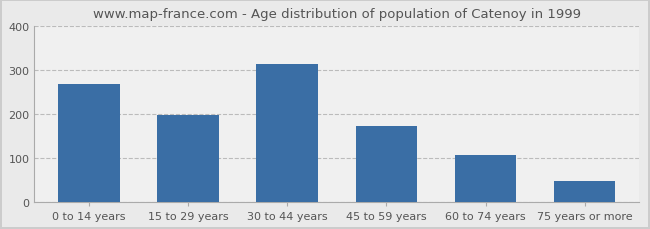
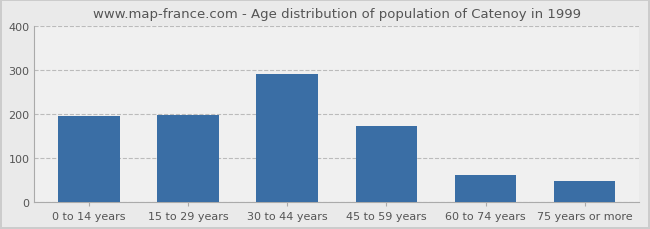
0 to 14 years: 268 -> 195
30 to 44 years: 312 -> 290
60 to 74 years: 105 -> 60
